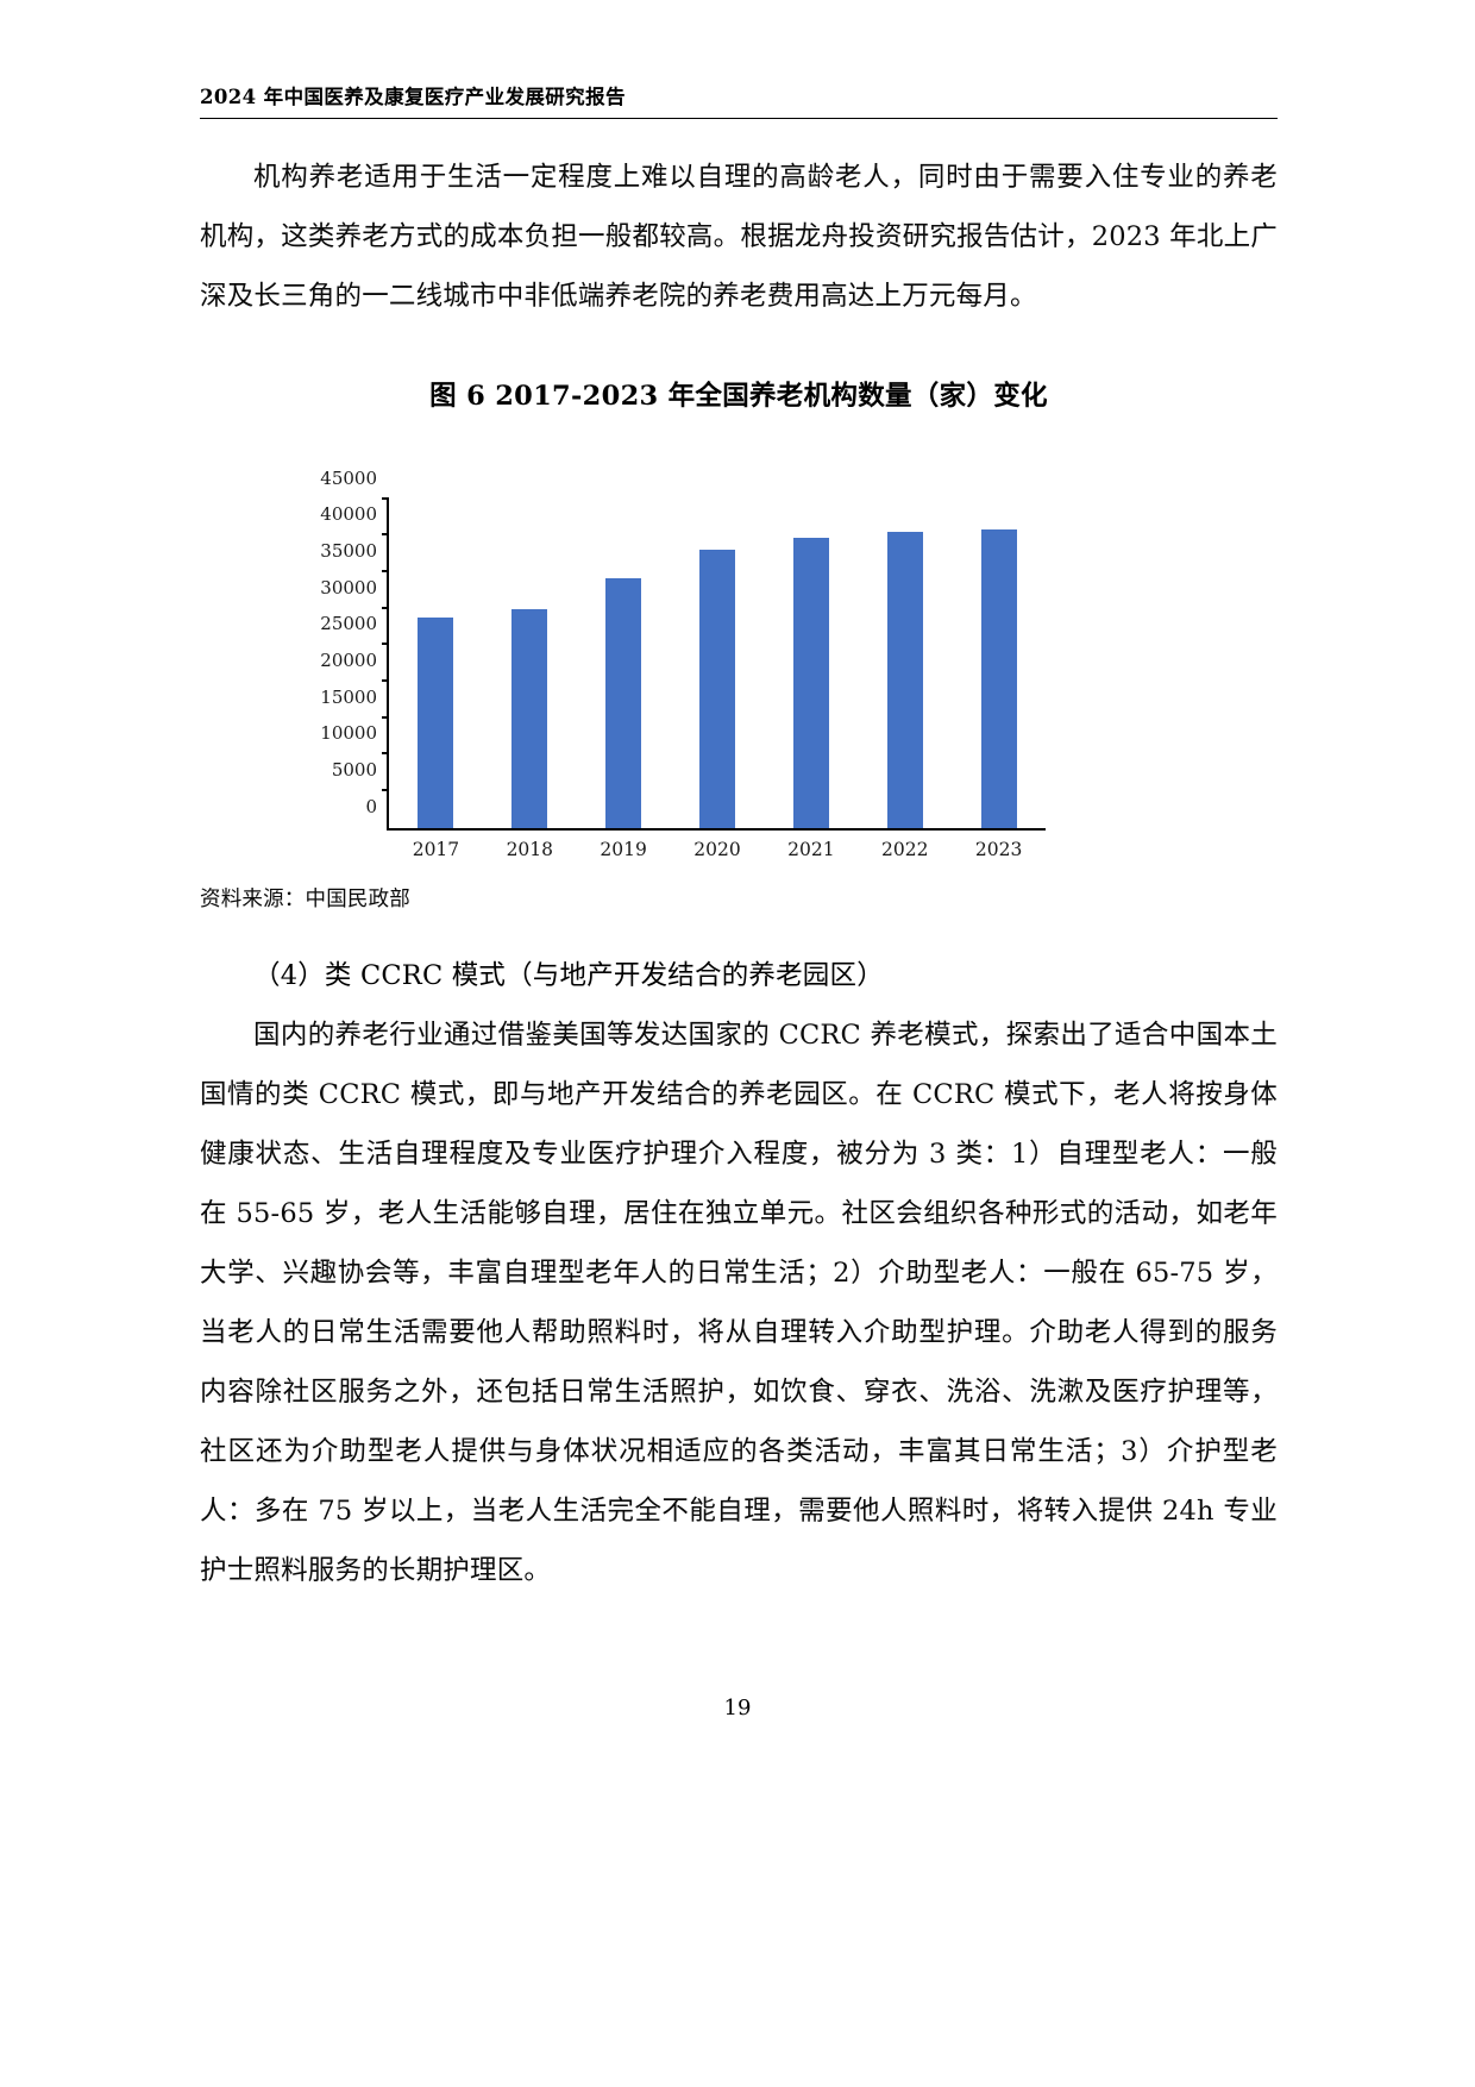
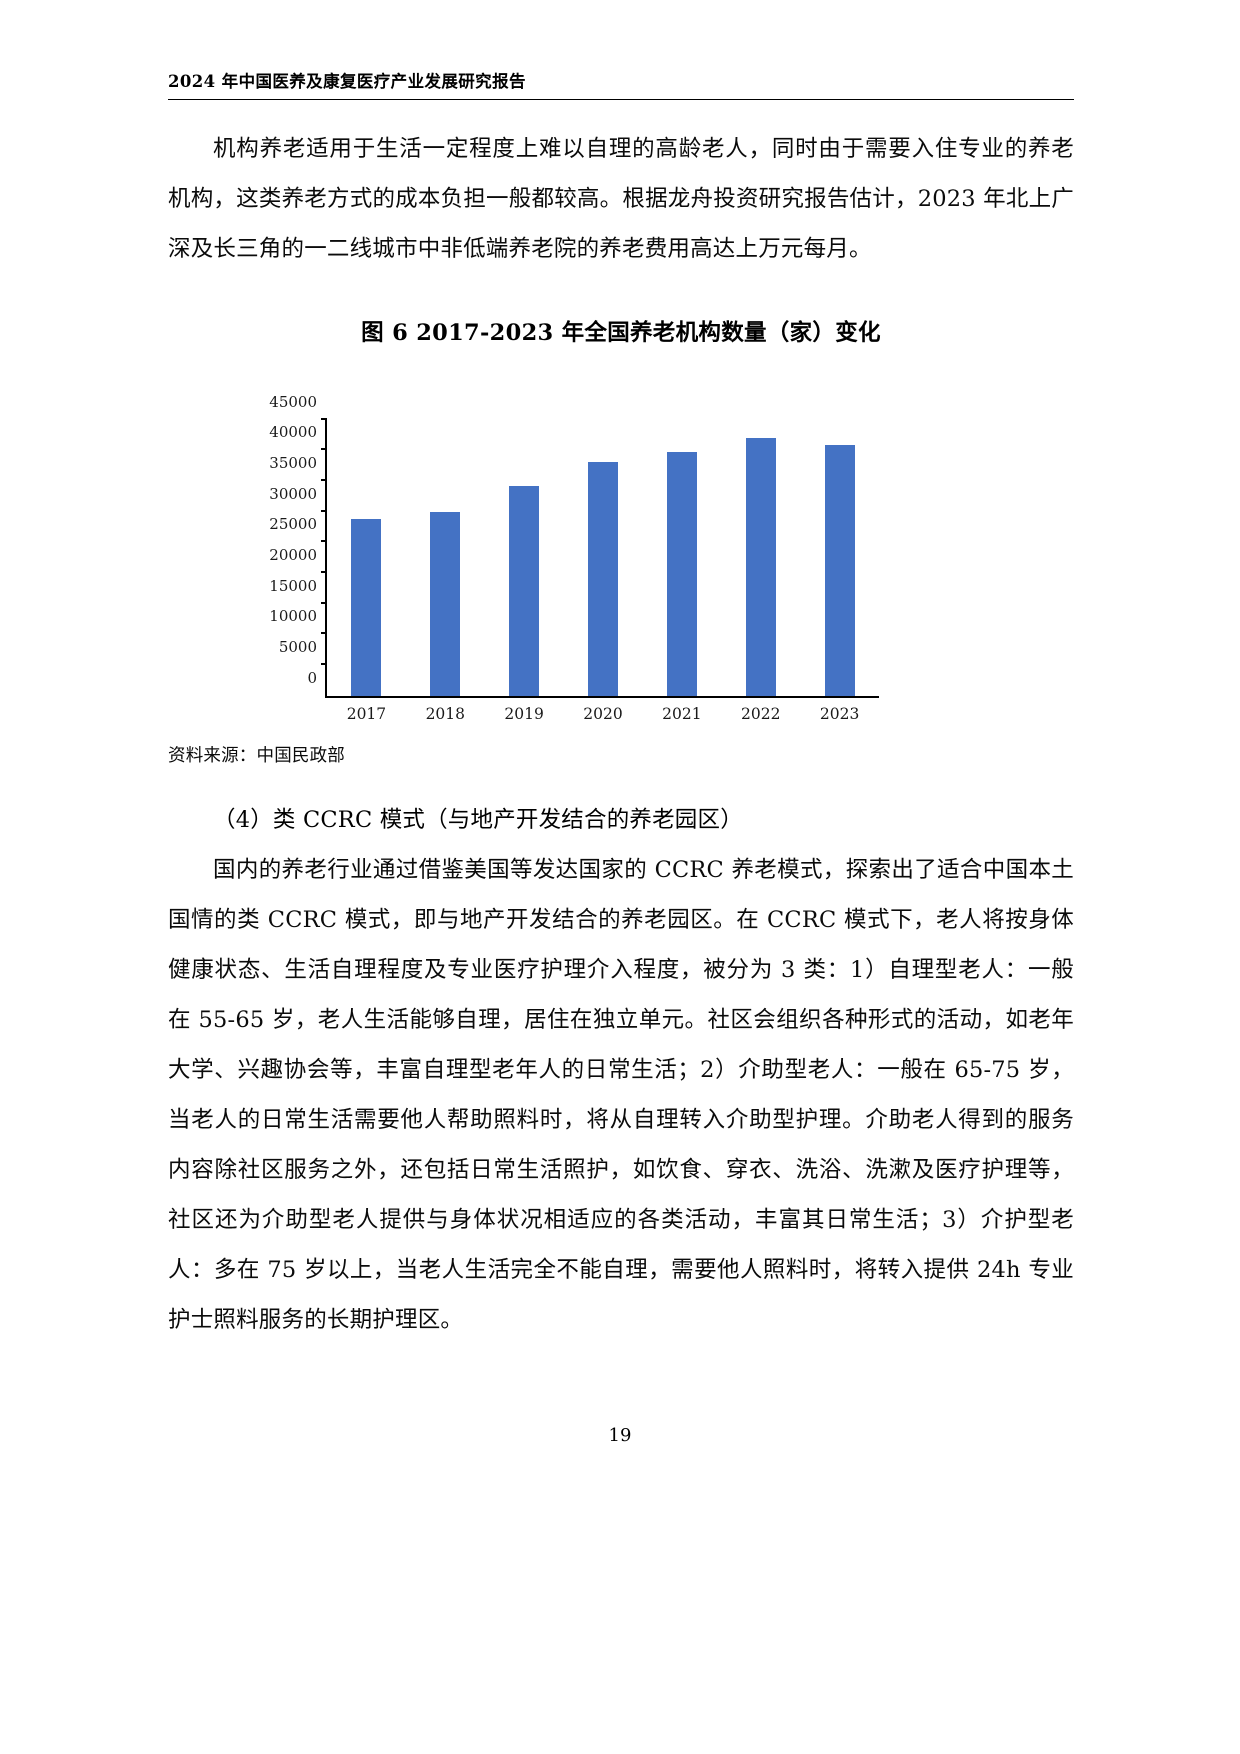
2022: 40000 -> 42000
